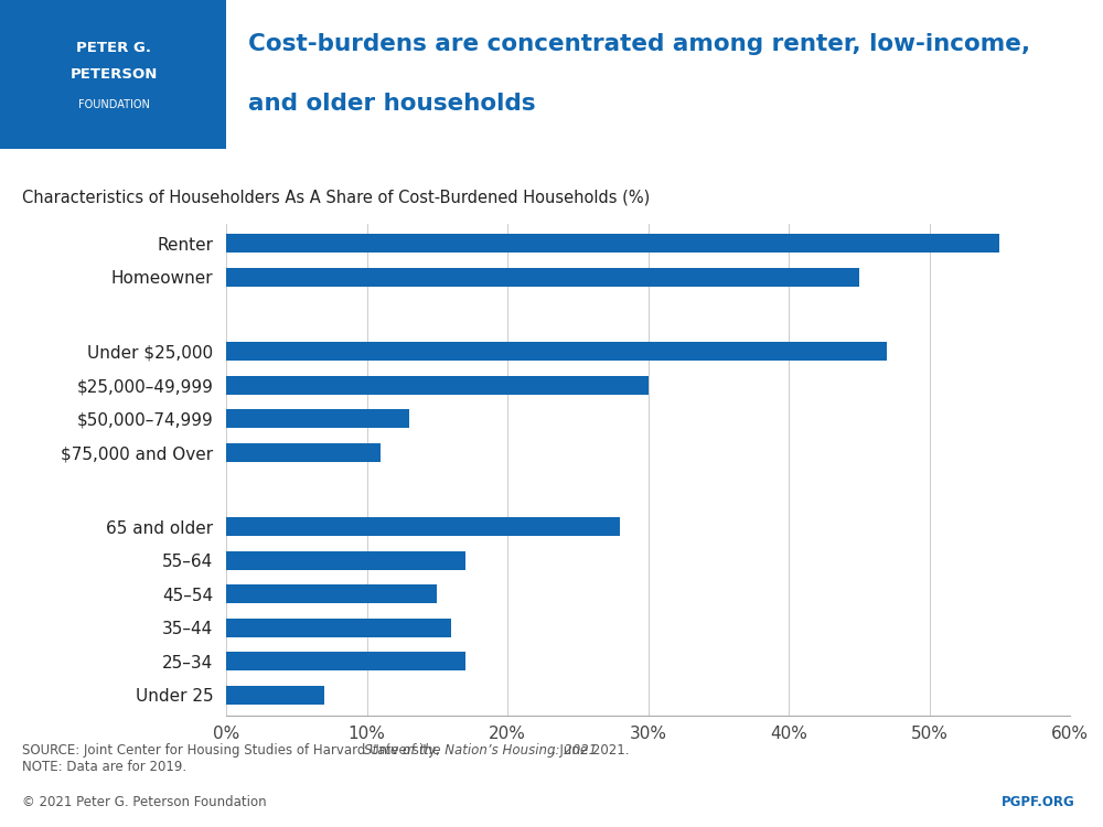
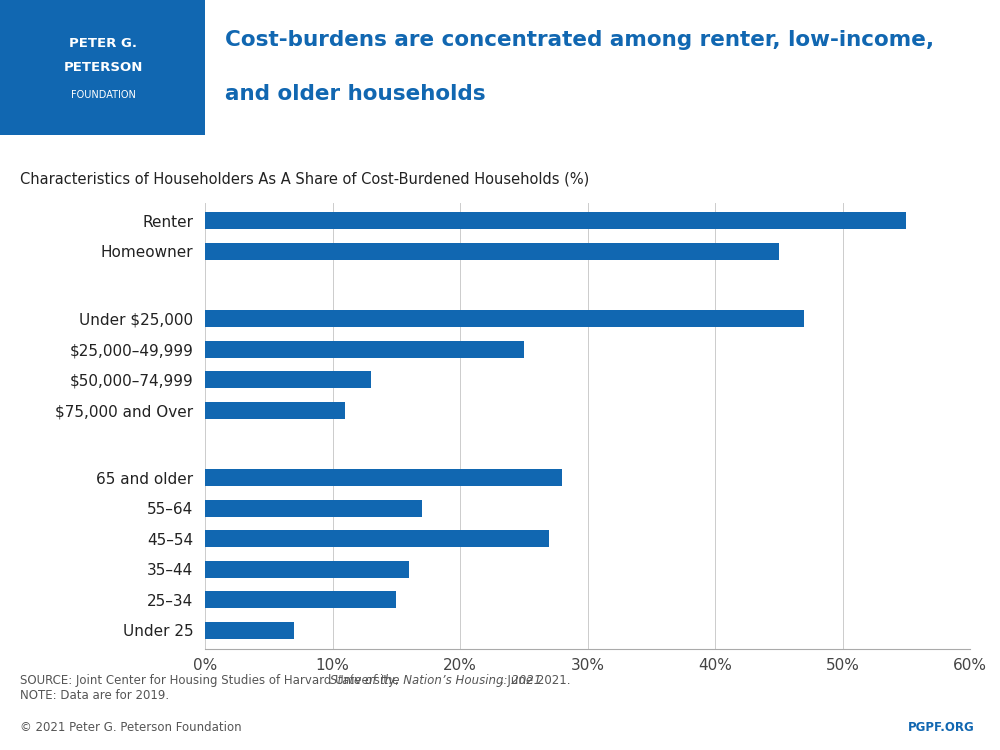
$25,000–49,999: 30% -> 25%
45–54: 15% -> 27%
25–34: 17% -> 15%
